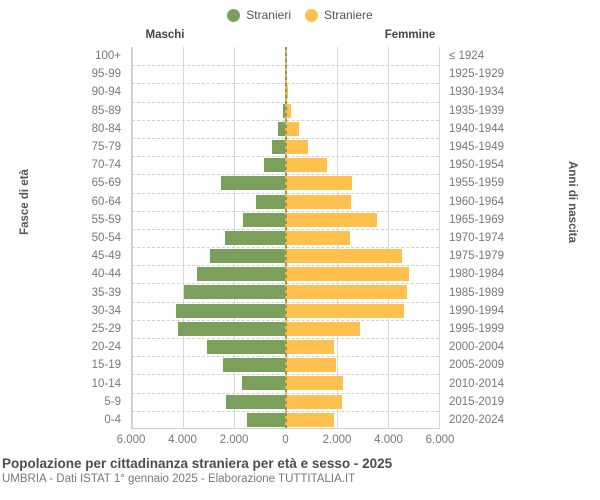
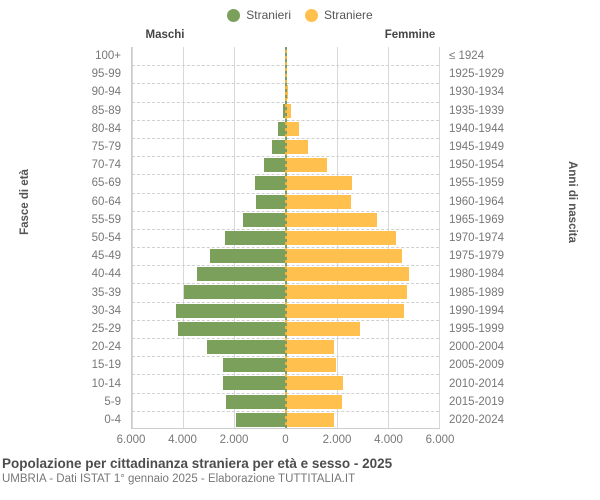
Stranieri/65-69: 2500 -> 1200
Straniere/50-54: 2500 -> 4300
Stranieri/10-14: 1700 -> 2400
Stranieri/0-4: 1500 -> 1900
